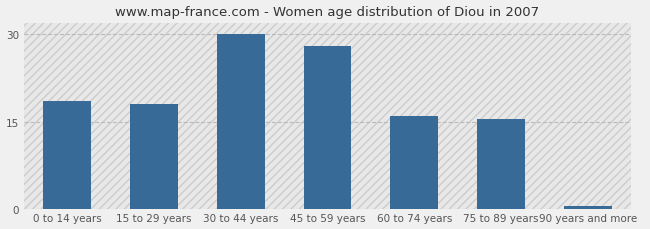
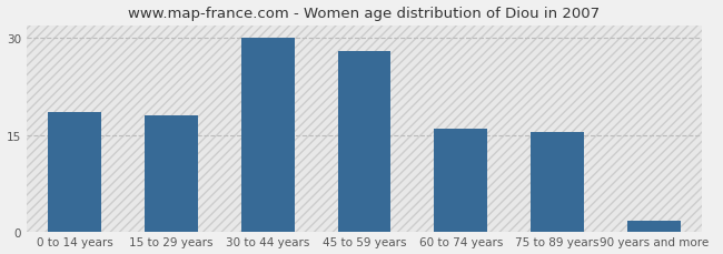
90 years and more: 0.5 -> 1.6
